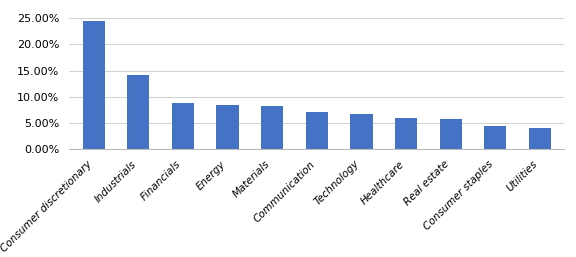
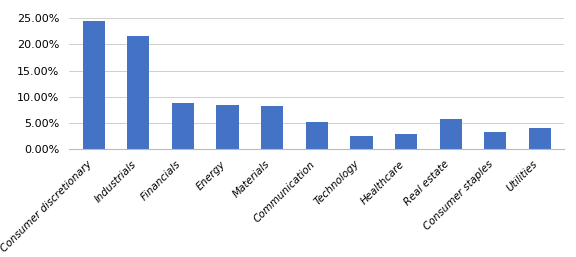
Industrials: 14.2% -> 21.6%
Communication: 7.0% -> 5.2%
Technology: 6.7% -> 2.4%
Healthcare: 6.0% -> 2.8%
Consumer staples: 4.4% -> 3.2%
